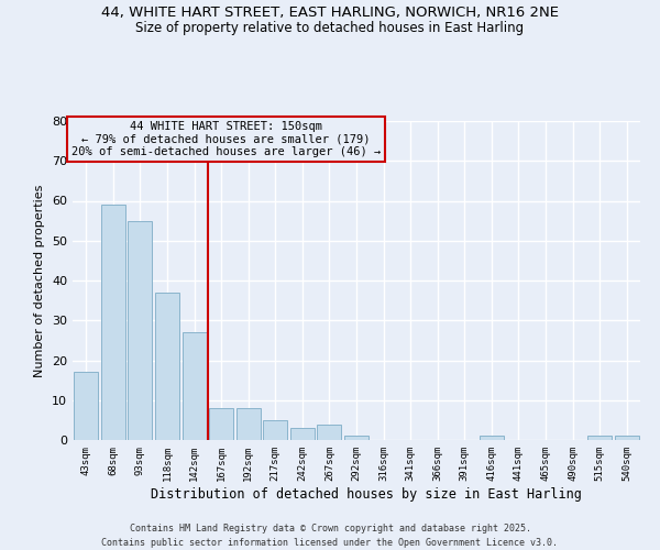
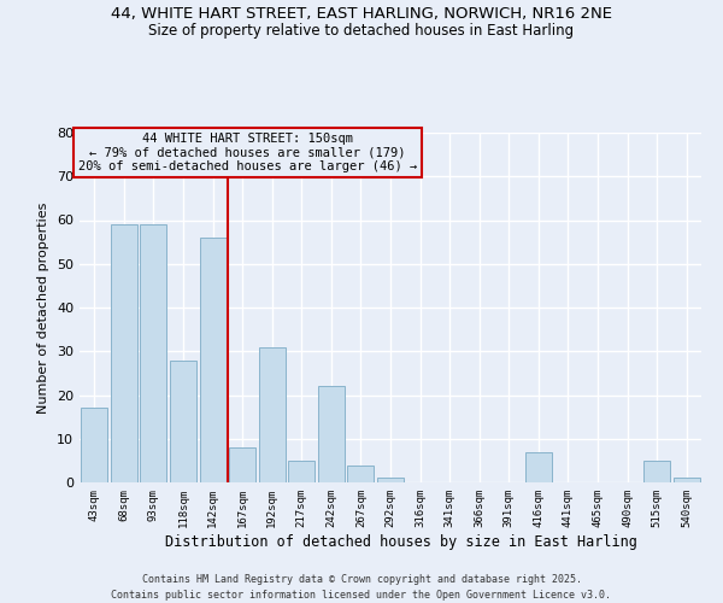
93sqm: 55 -> 59
118sqm: 37 -> 28
142sqm: 27 -> 56
192sqm: 8 -> 31
242sqm: 3 -> 22
416sqm: 1 -> 7
515sqm: 1 -> 5
